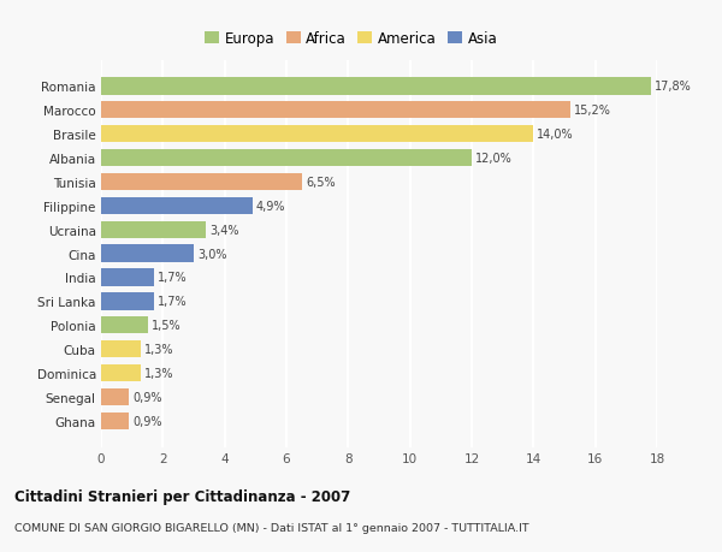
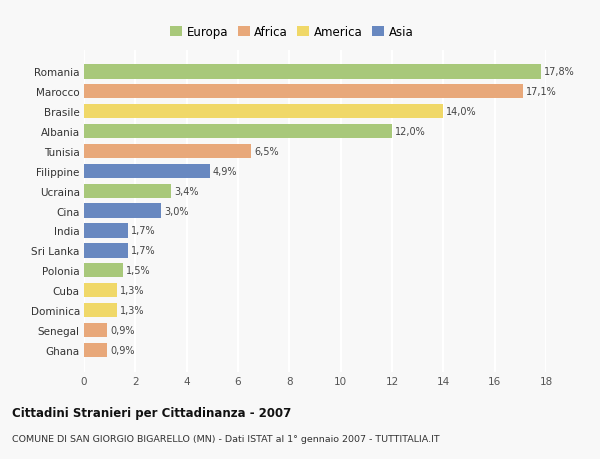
Marocco: 15,2% -> 17,1%
